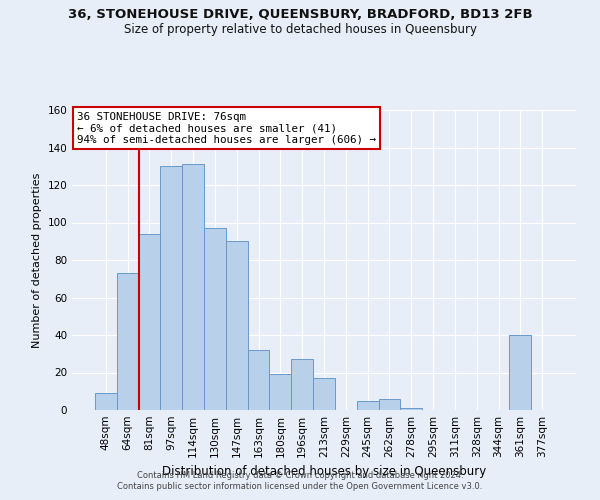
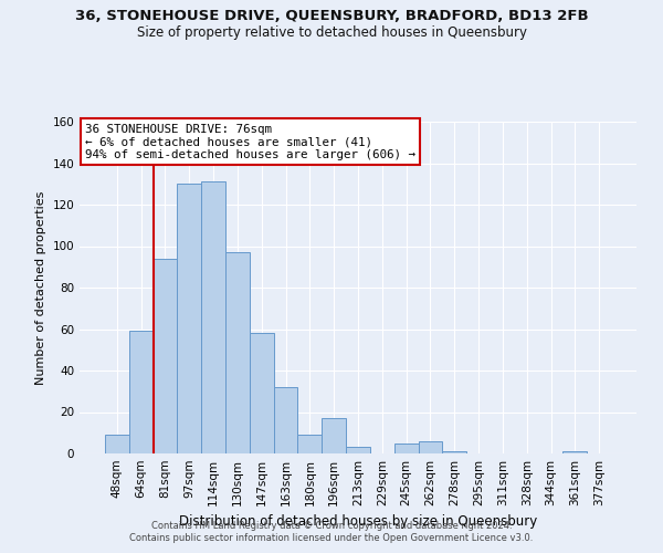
64sqm: 73 -> 59
147sqm: 90 -> 58
180sqm: 19 -> 9
196sqm: 27 -> 17
213sqm: 17 -> 3
361sqm: 40 -> 1
